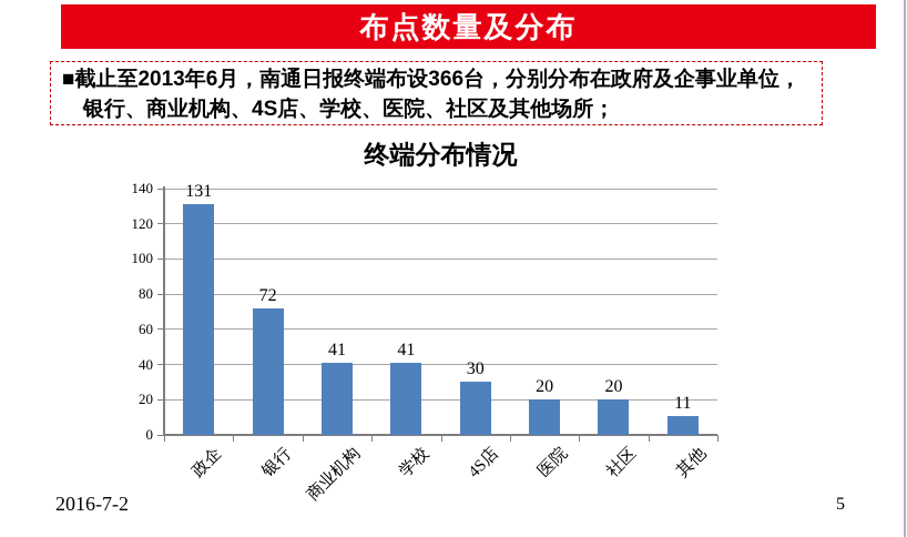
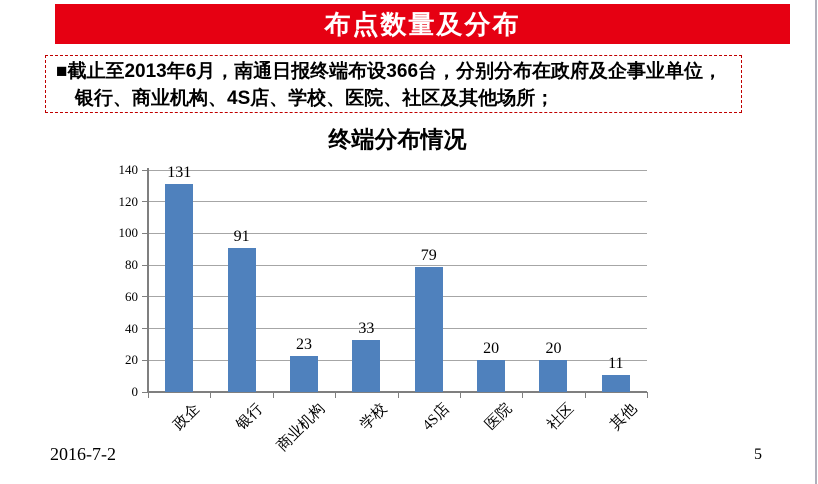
银行: 72 -> 91
商业机构: 41 -> 23
学校: 41 -> 33
4S店: 30 -> 79
